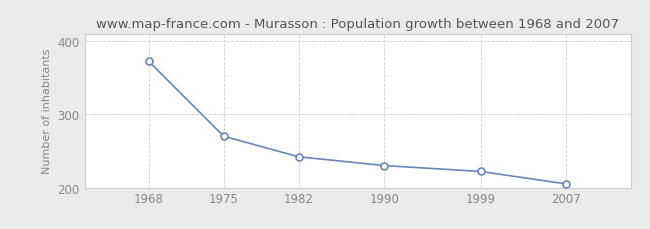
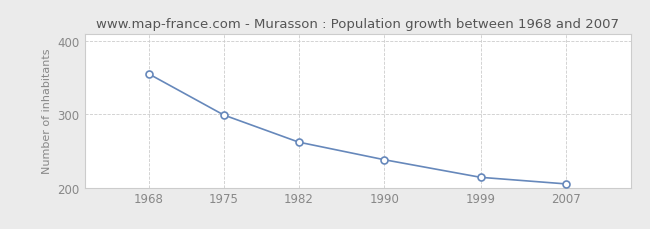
1968: 372 -> 355
1975: 270 -> 299
1982: 242 -> 262
1990: 230 -> 238
1999: 222 -> 214
